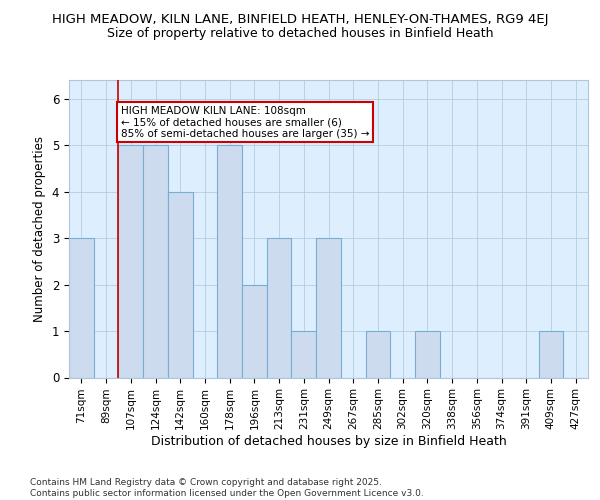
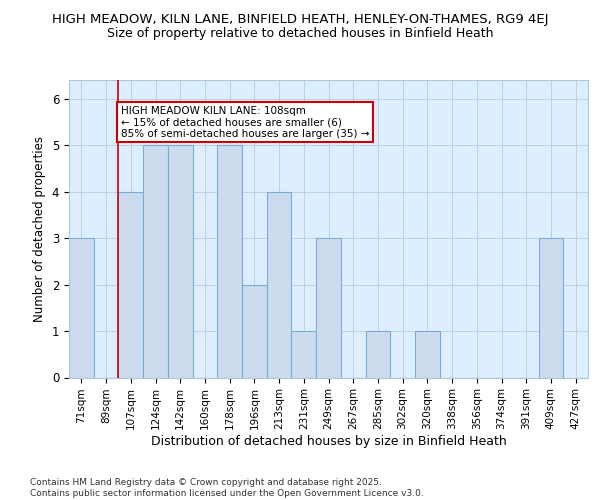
107sqm: 5 -> 4
142sqm: 4 -> 5
213sqm: 3 -> 4
409sqm: 1 -> 3
